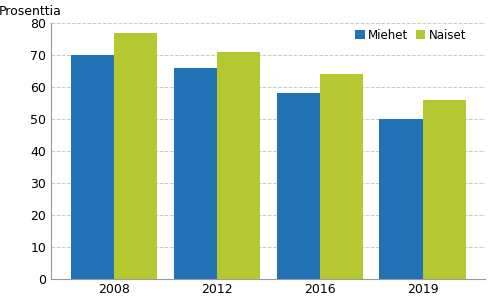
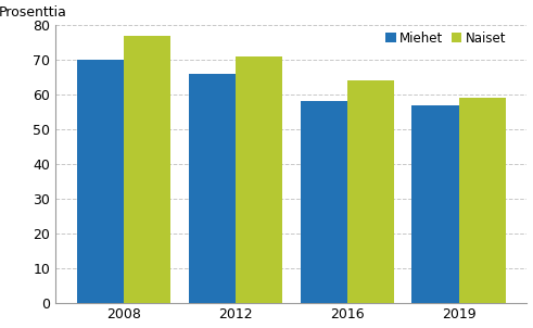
Miehet/2019: 50 -> 57
Naiset/2019: 56 -> 59
